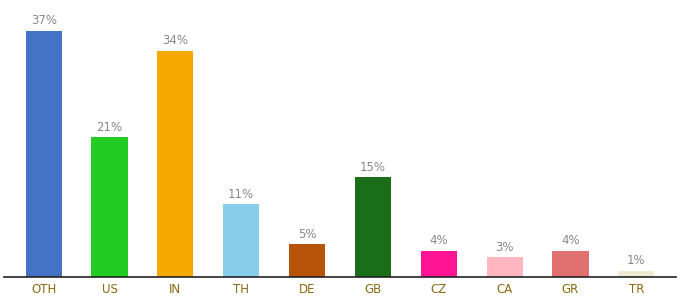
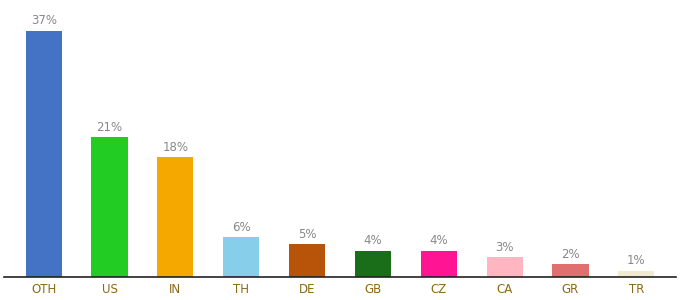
IN: 34% -> 18%
TH: 11% -> 6%
GB: 15% -> 4%
GR: 4% -> 2%
